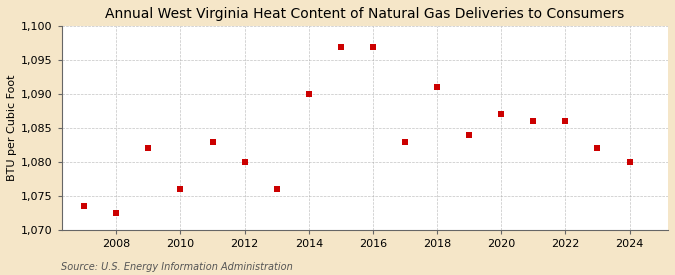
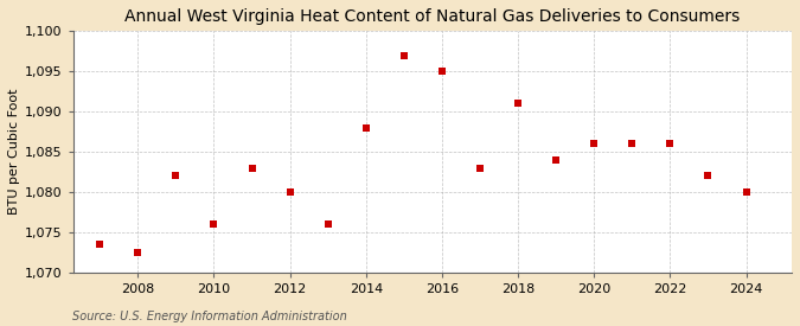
2014: 1,090.0 -> 1,088.0
2016: 1,097.0 -> 1,095.0
2020: 1,087.0 -> 1,086.0
